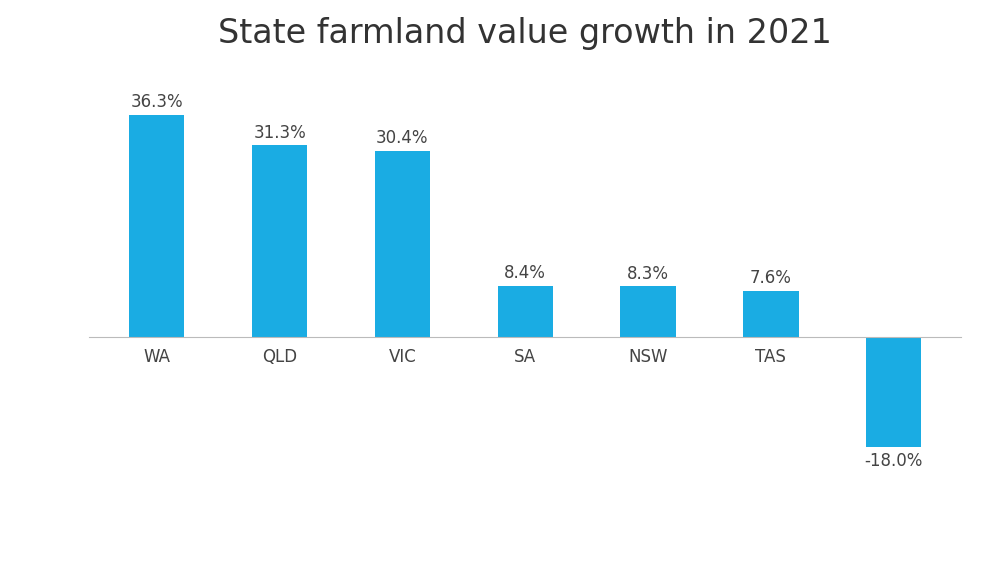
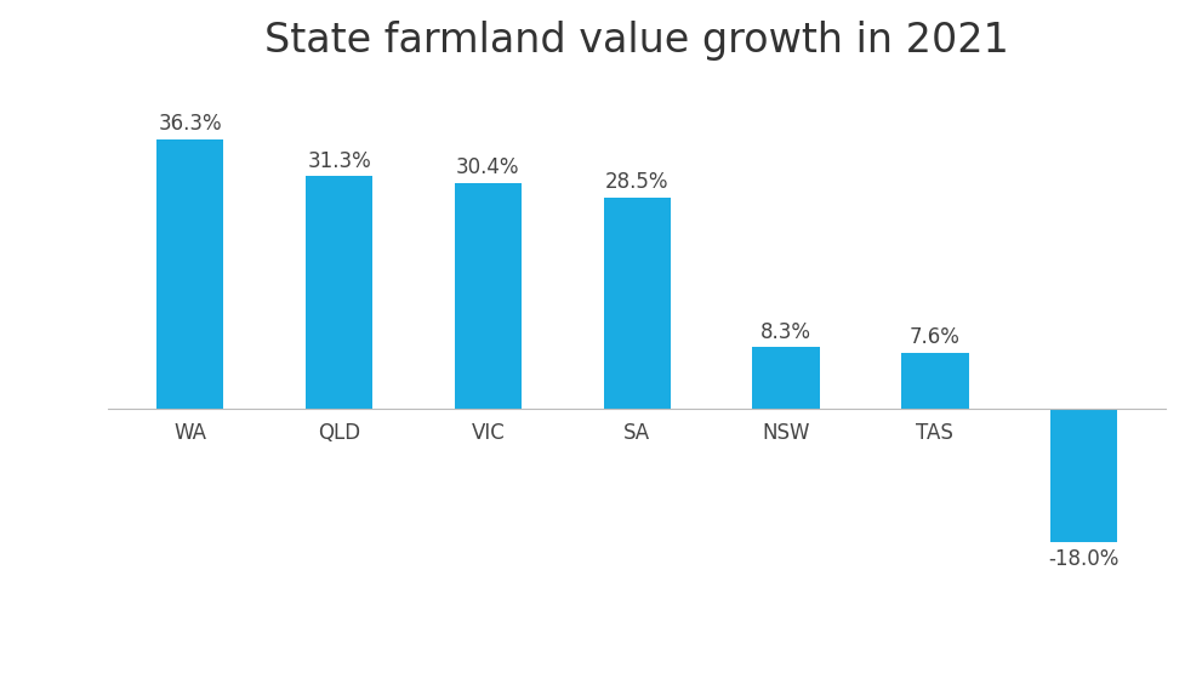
SA: 8.4% -> 28.5%
